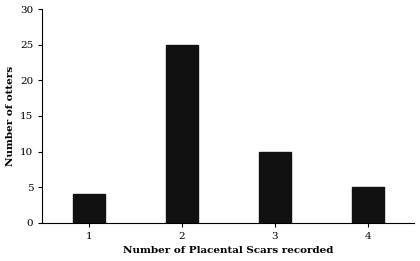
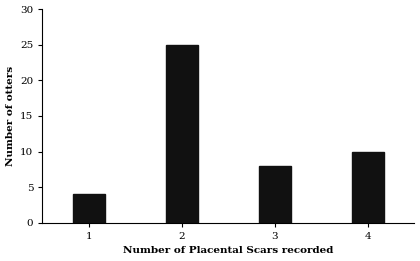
3: 10 -> 8
4: 5 -> 10
